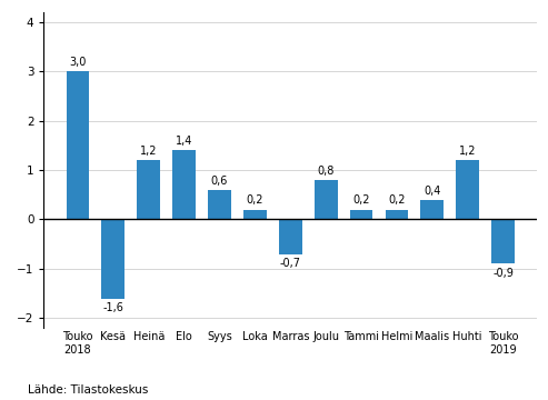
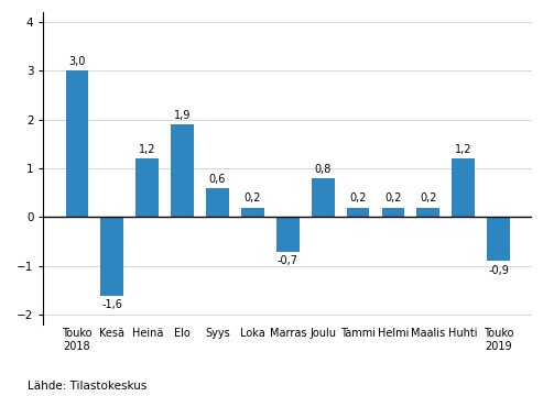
Elo: 1,4 -> 1,9
Maalis: 0,4 -> 0,2
